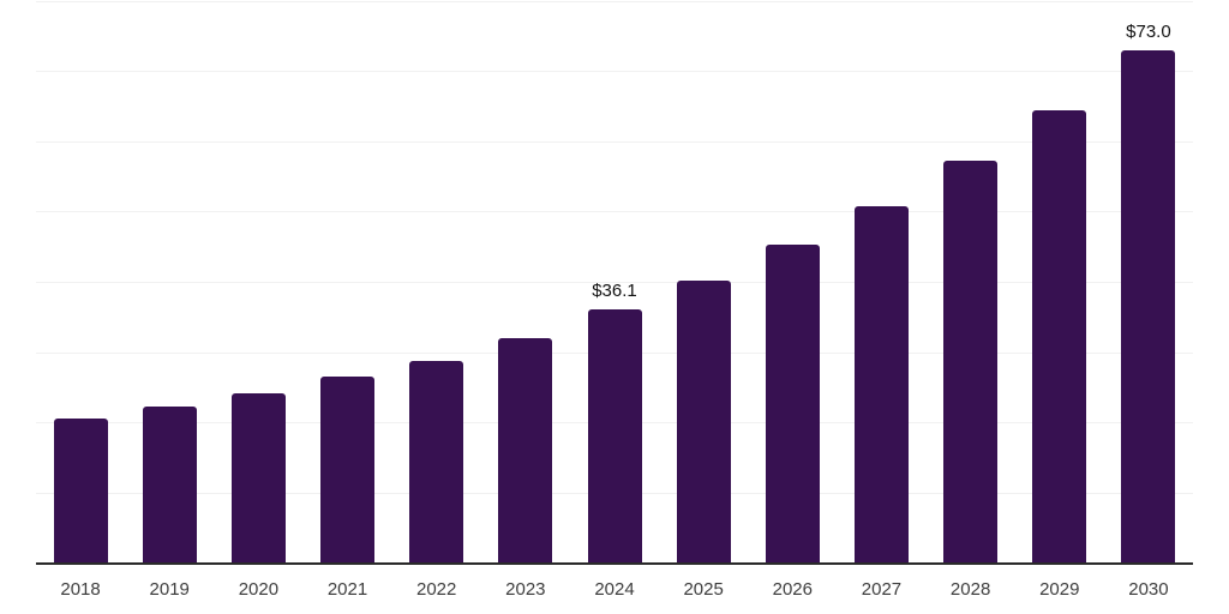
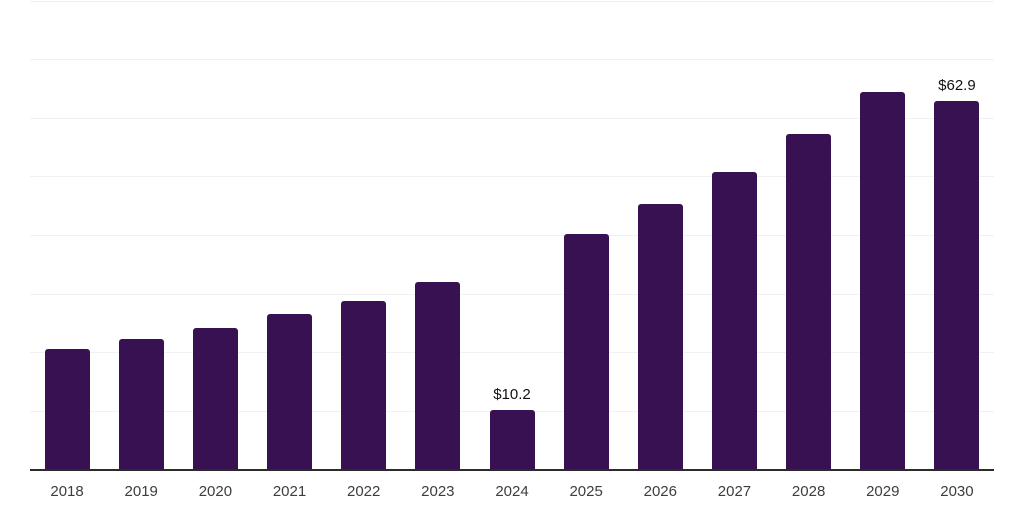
2024: $36.1 -> $10.2
2030: $73.0 -> $62.9
